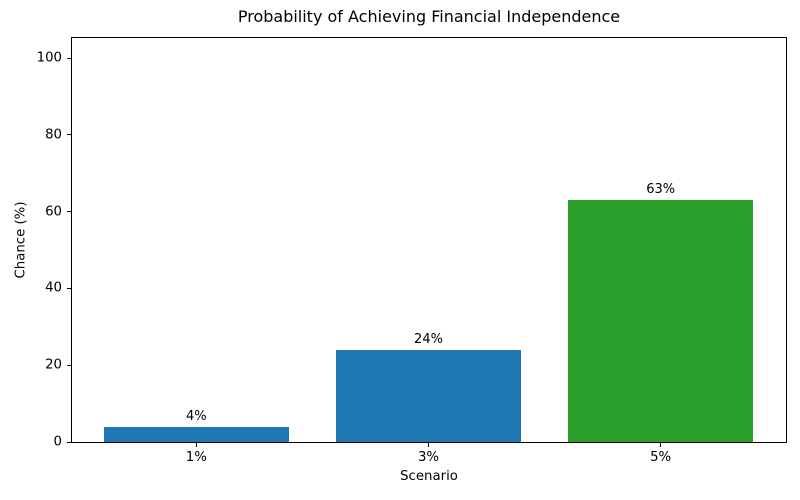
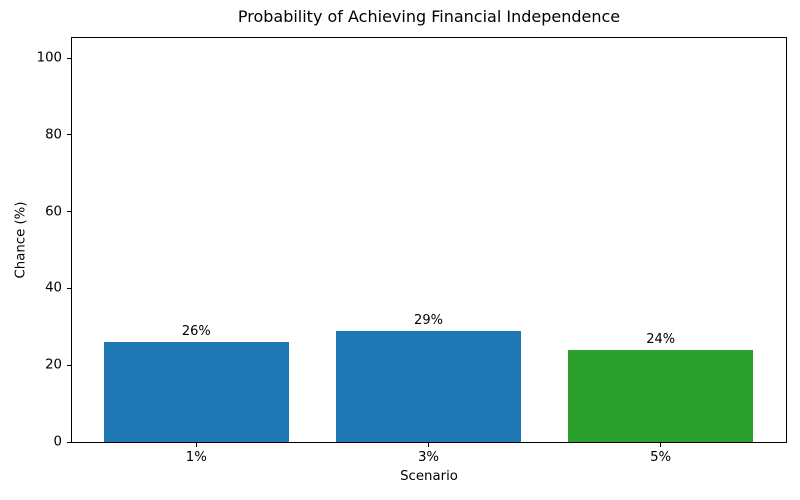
1%: 4% -> 26%
3%: 24% -> 29%
5%: 63% -> 24%
